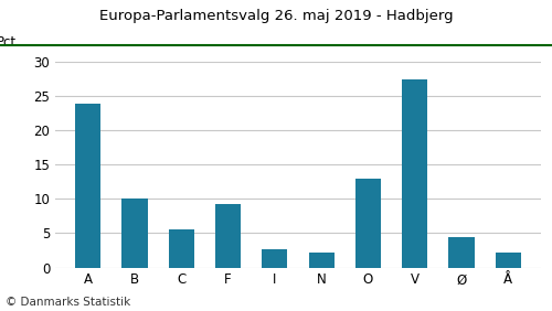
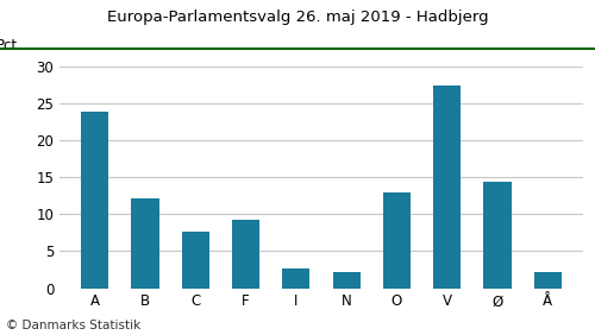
B: 10.1 -> 12.2
C: 5.6 -> 7.6
Ø: 4.5 -> 14.4
